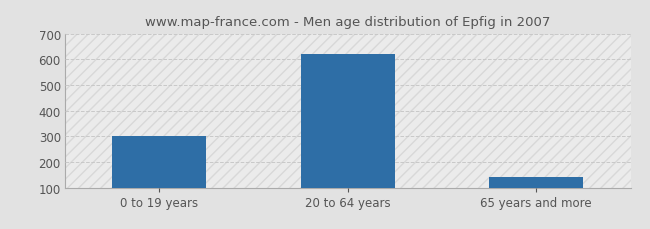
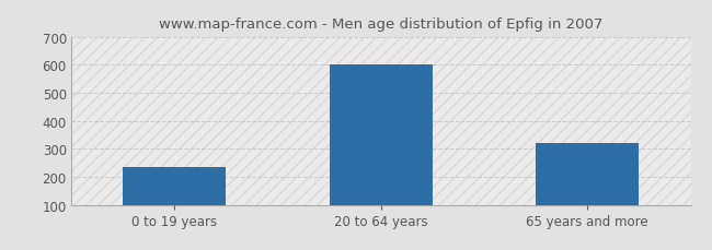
0 to 19 years: 299 -> 235
20 to 64 years: 621 -> 600
65 years and more: 141 -> 320
